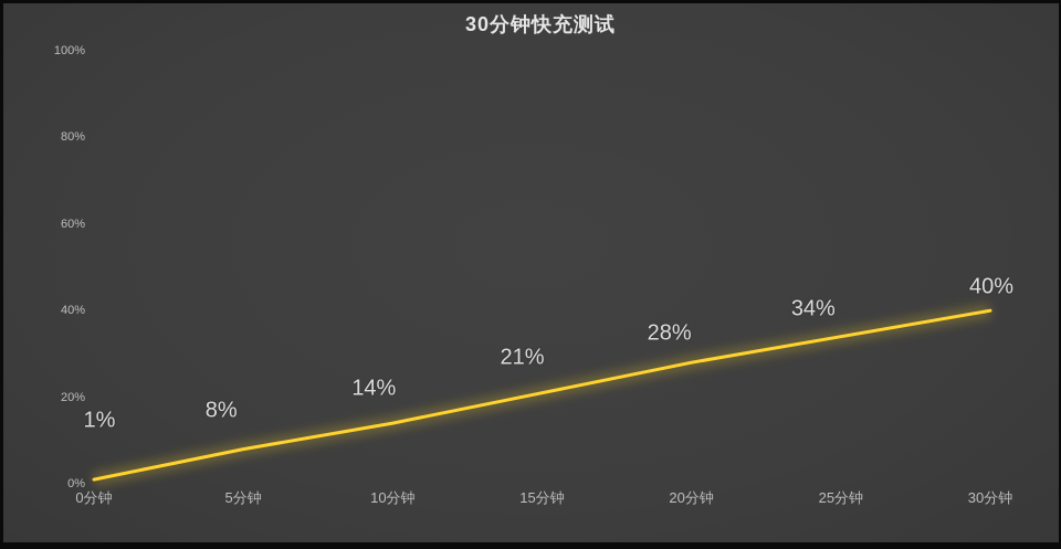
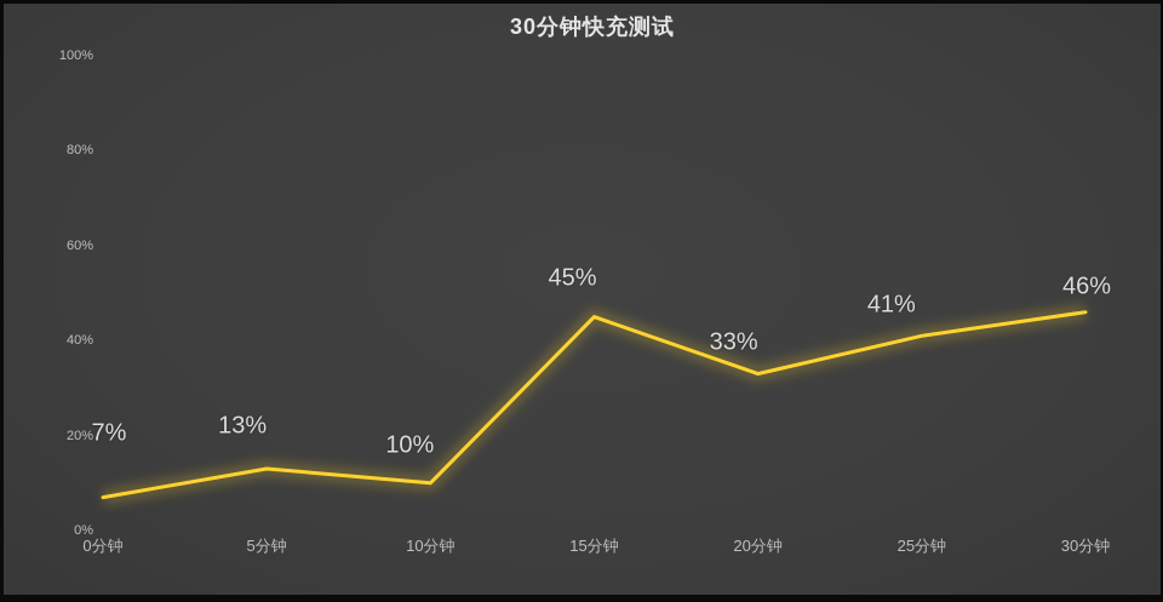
0分钟: 1% -> 7%
5分钟: 8% -> 13%
10分钟: 14% -> 10%
15分钟: 21% -> 45%
20分钟: 28% -> 33%
25分钟: 34% -> 41%
30分钟: 40% -> 46%
